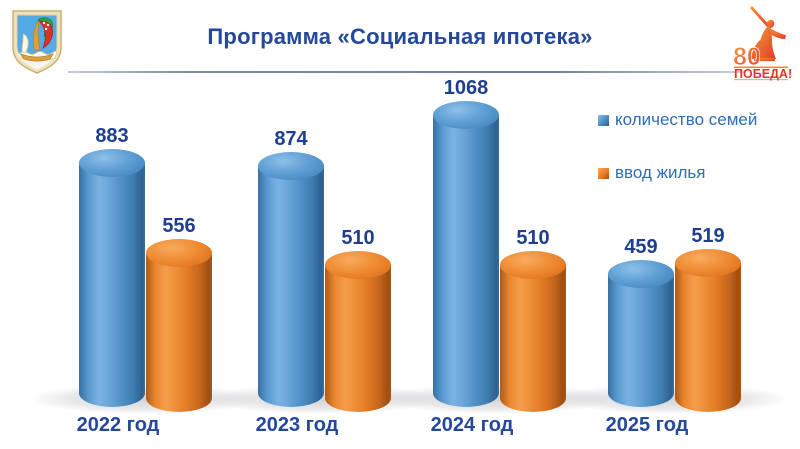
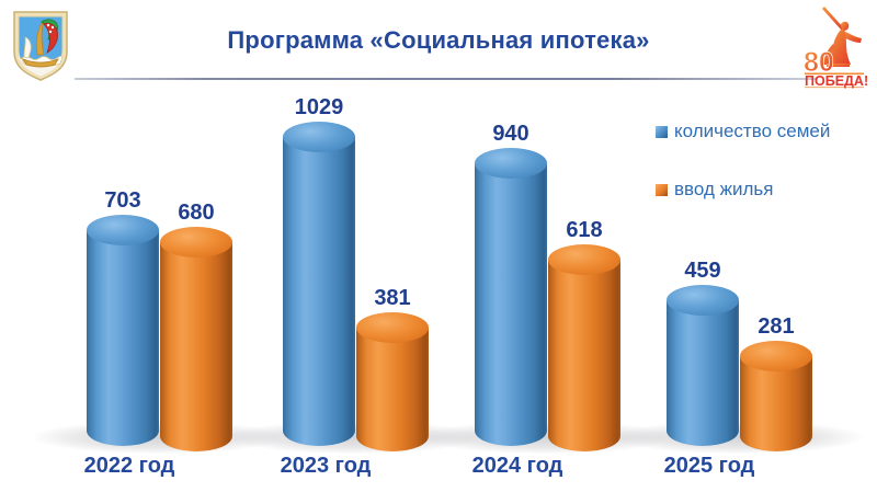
количество семей/2022 год: 883 -> 703
ввод жилья/2022 год: 556 -> 680
количество семей/2023 год: 874 -> 1029
ввод жилья/2023 год: 510 -> 381
количество семей/2024 год: 1068 -> 940
ввод жилья/2024 год: 510 -> 618
ввод жилья/2025 год: 519 -> 281
